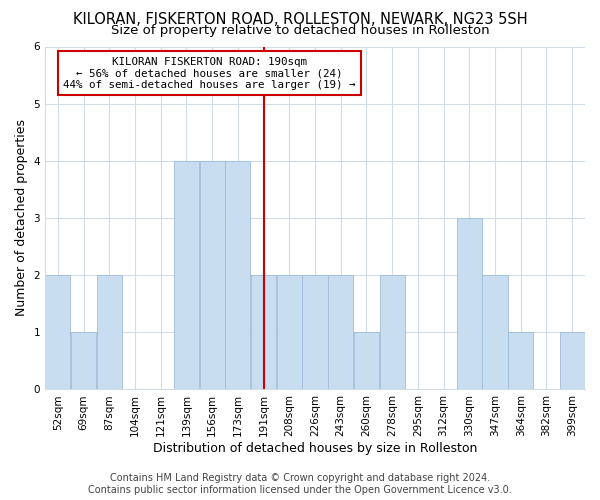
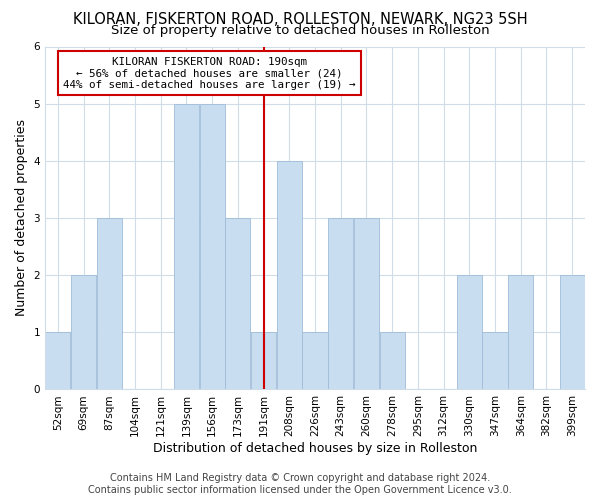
52sqm: 2 -> 1
69sqm: 1 -> 2
87sqm: 2 -> 3
139sqm: 4 -> 5
156sqm: 4 -> 5
173sqm: 4 -> 3
191sqm: 2 -> 1
208sqm: 2 -> 4
226sqm: 2 -> 1
243sqm: 2 -> 3
260sqm: 1 -> 3
278sqm: 2 -> 1
330sqm: 3 -> 2
347sqm: 2 -> 1
364sqm: 1 -> 2
399sqm: 1 -> 2
